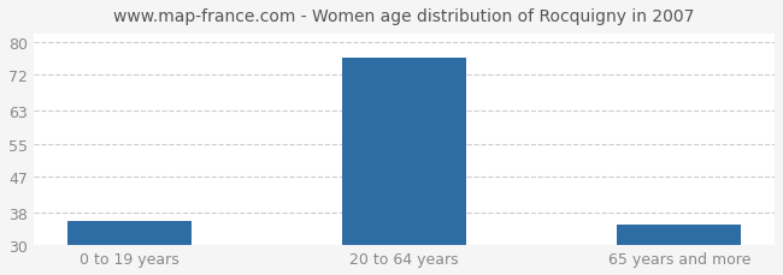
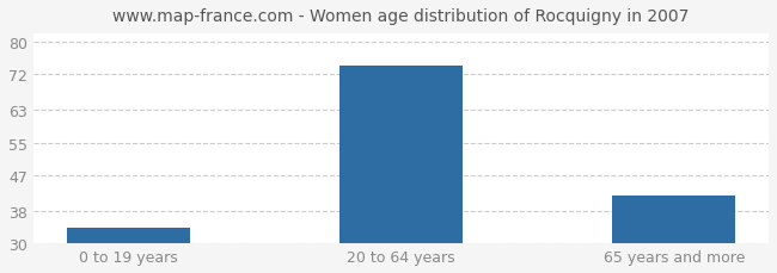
0 to 19 years: 36 -> 34
20 to 64 years: 76 -> 74
65 years and more: 35 -> 42
